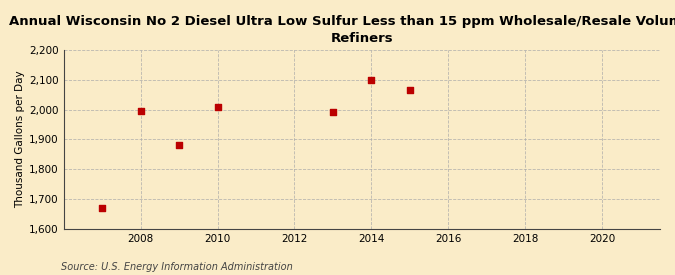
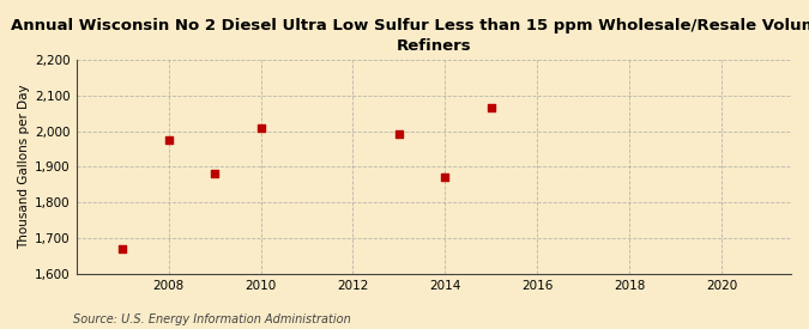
2008: 1,997 -> 1,975
2014: 2,100 -> 1,870
